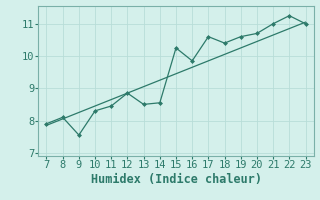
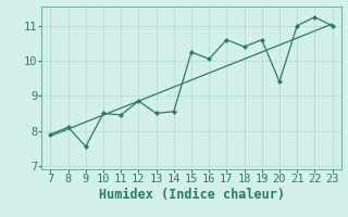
10: 8.30 -> 8.50
16: 9.85 -> 10.05
20: 10.70 -> 9.40
